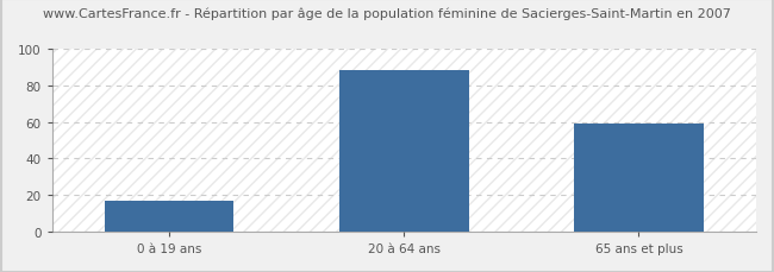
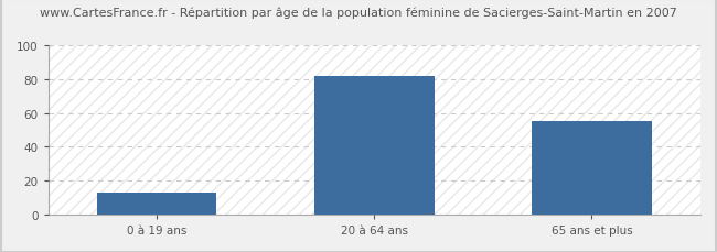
0 à 19 ans: 17 -> 13
20 à 64 ans: 88 -> 82
65 ans et plus: 59 -> 55
